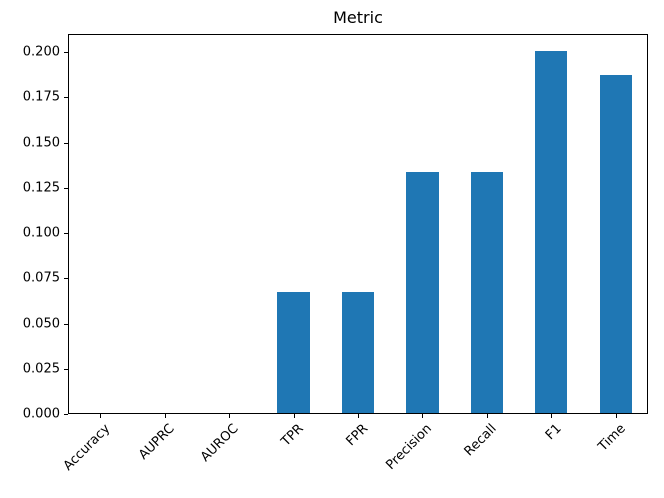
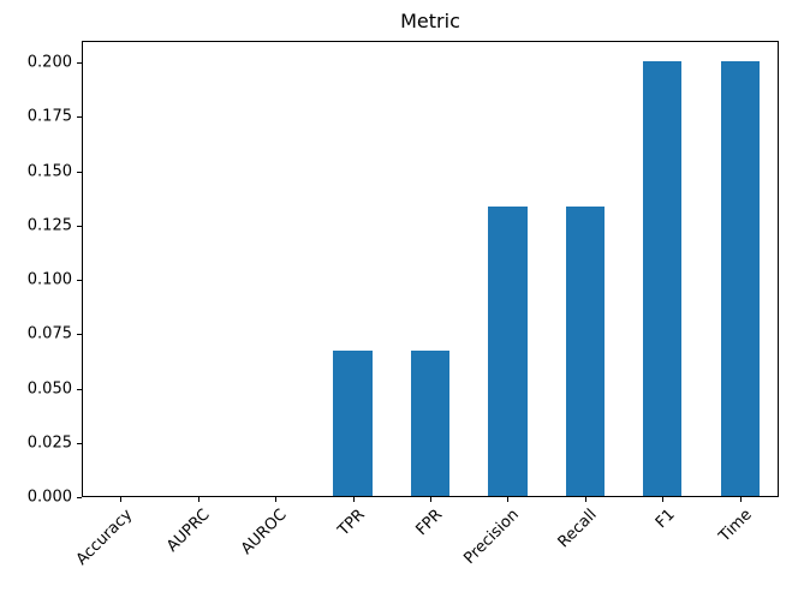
Time: 0.187 -> 0.200
